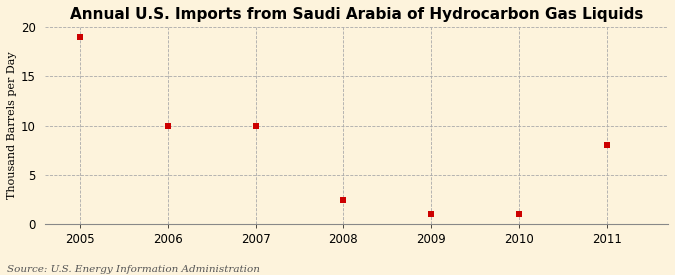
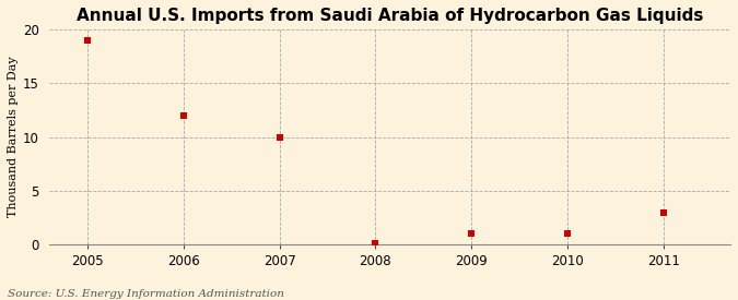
2006: 10.0 -> 12.0
2008: 2.4 -> 0.1
2011: 8.0 -> 3.0
